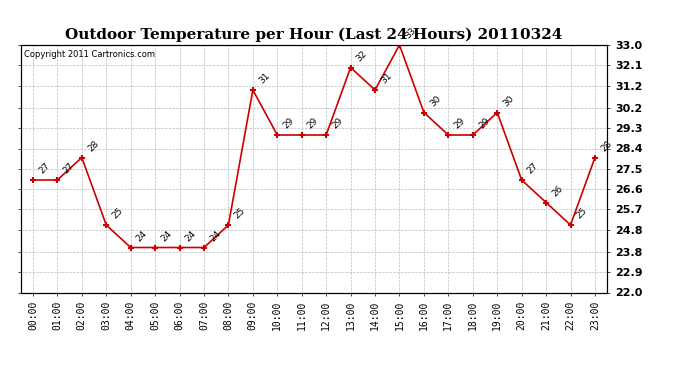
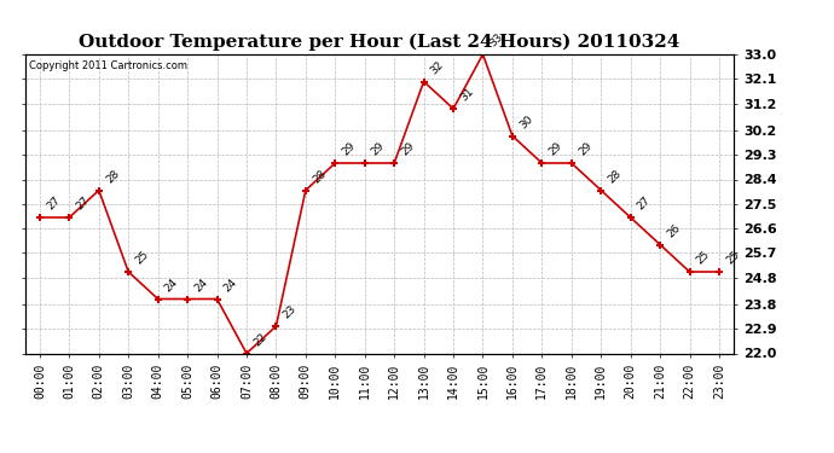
07:00: 24 -> 22
08:00: 25 -> 23
09:00: 31 -> 28
19:00: 30 -> 28
23:00: 28 -> 25
